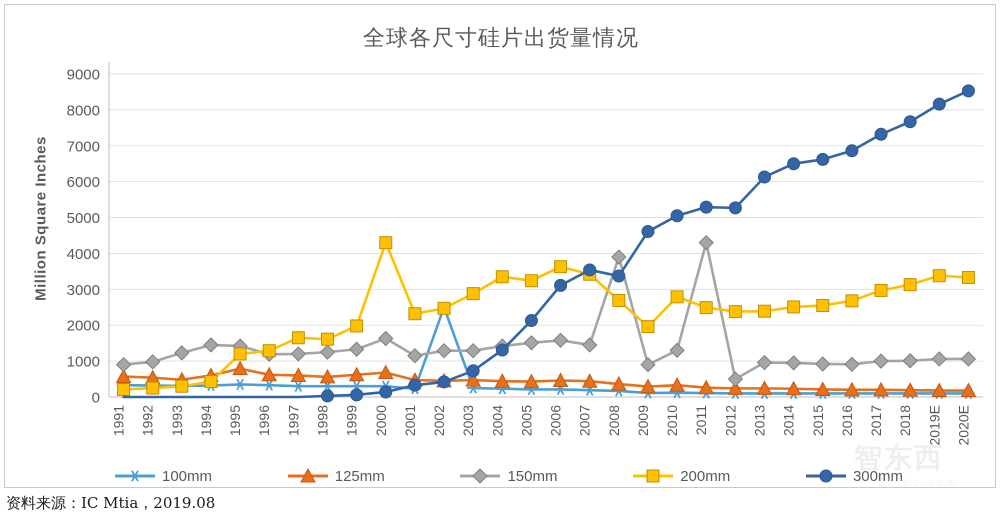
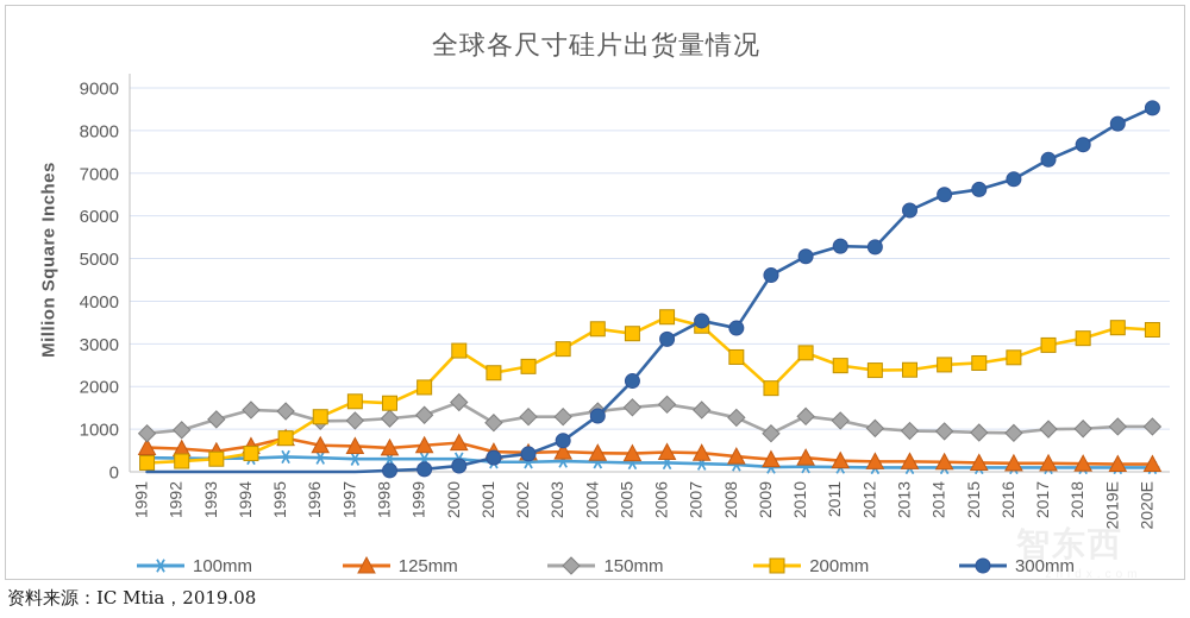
200mm/1995: 1200 -> 800
200mm/2000: 4300 -> 2800
100mm/2002: 2500 -> 200
150mm/2008: 3900 -> 1300
150mm/2011: 4300 -> 1200
150mm/2012: 500 -> 1000
